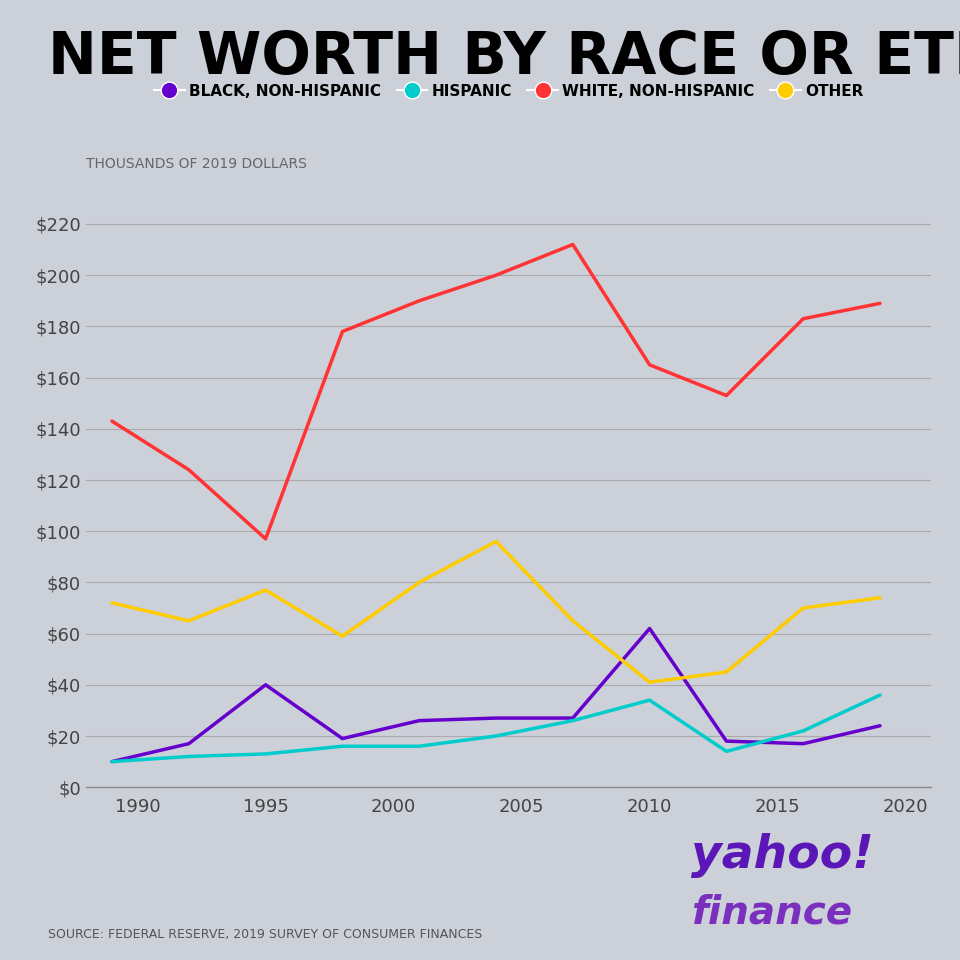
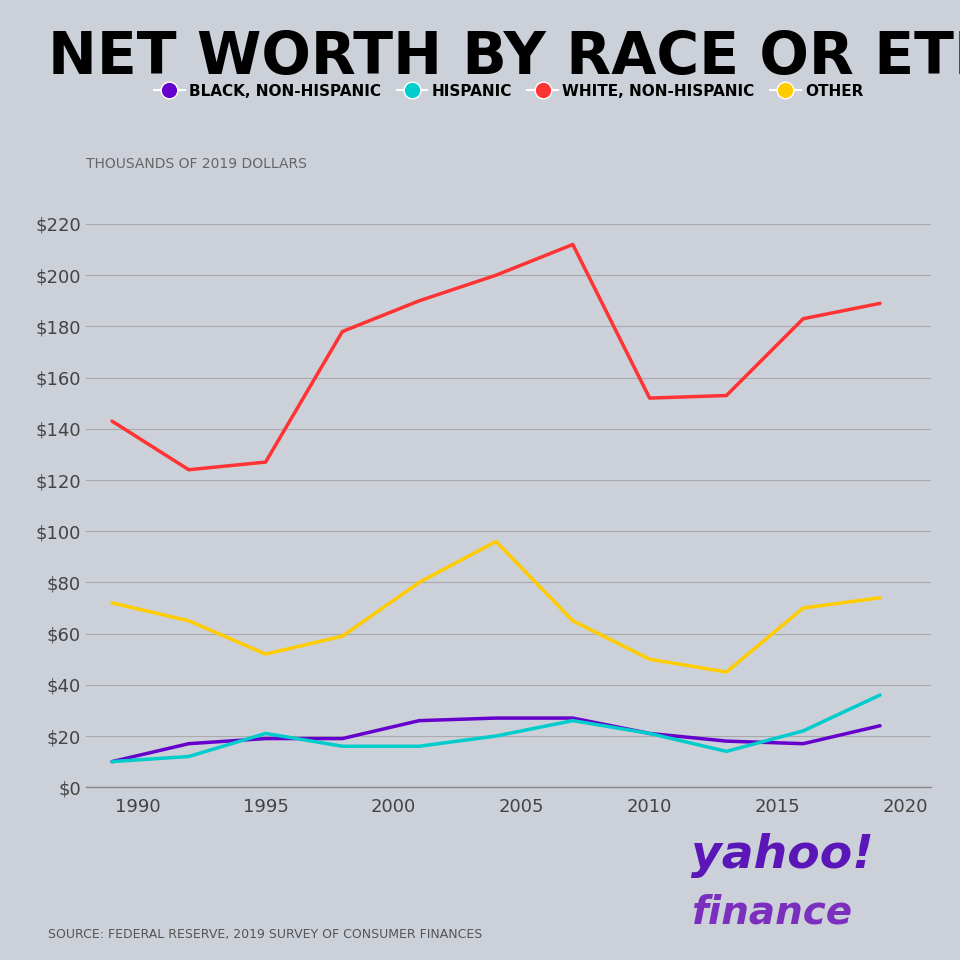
BLACK, NON-HISPANIC/1995: $40 -> $19
HISPANIC/1995: $13 -> $21
WHITE, NON-HISPANIC/1995: $97 -> $127
OTHER/1995: $77 -> $52
BLACK, NON-HISPANIC/2010: $62 -> $21
HISPANIC/2010: $34 -> $21
WHITE, NON-HISPANIC/2010: $165 -> $152
OTHER/2010: $41 -> $50
